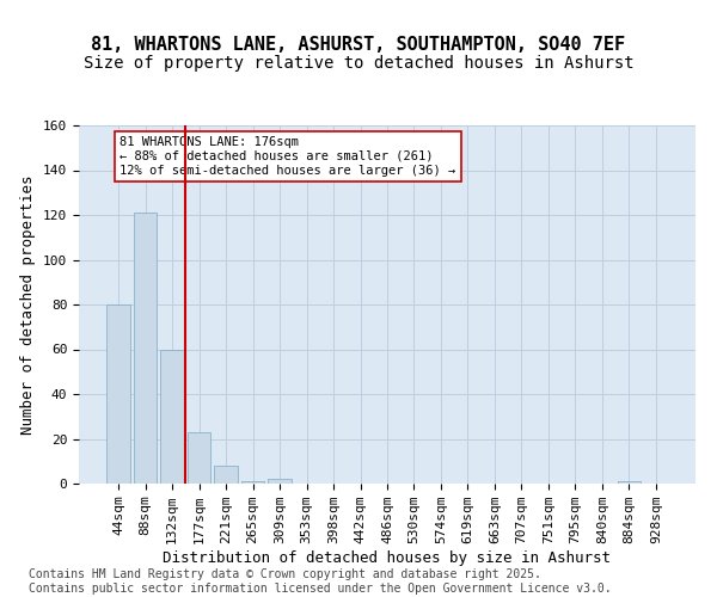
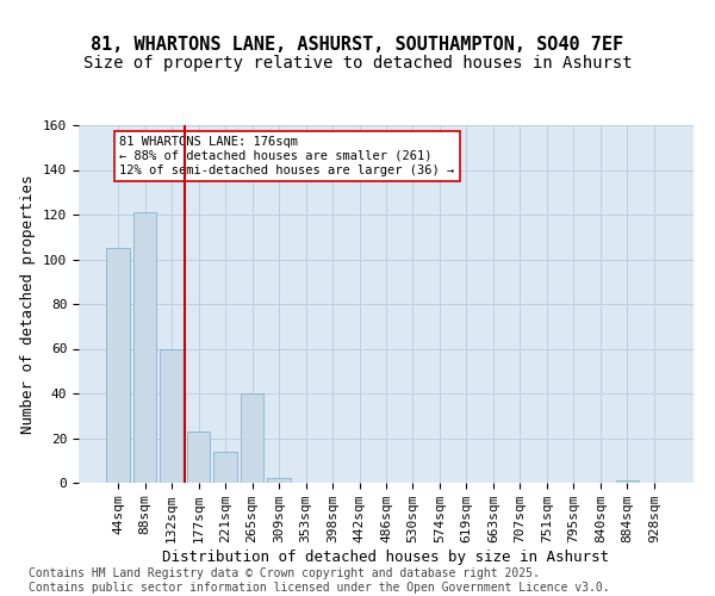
44sqm: 80 -> 105
221sqm: 8 -> 14
265sqm: 1 -> 40
